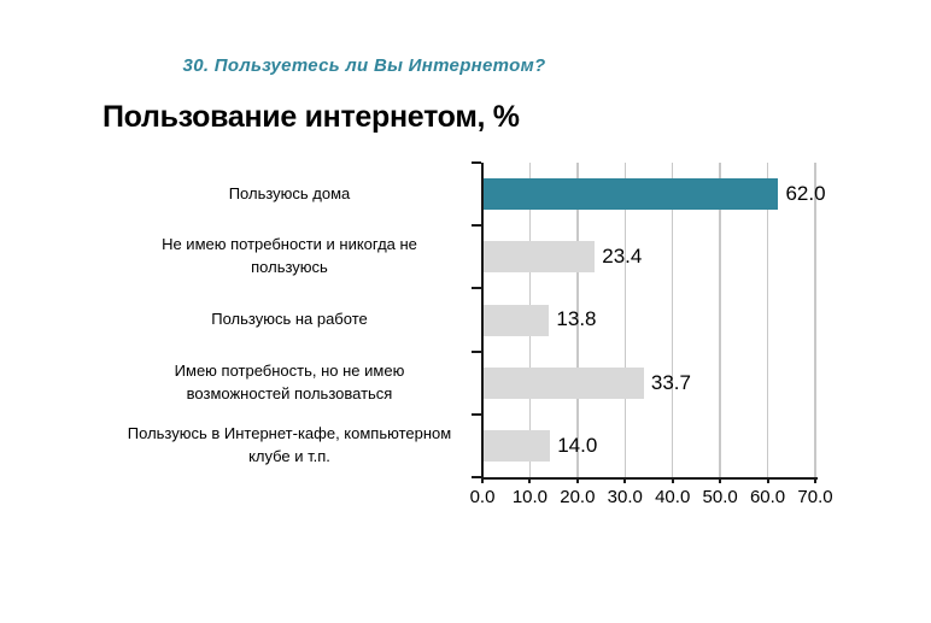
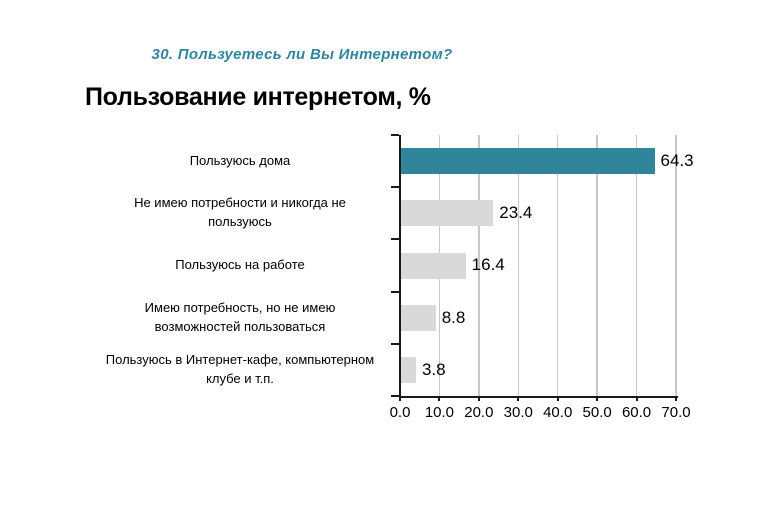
Пользуюсь дома: 62.0 -> 64.3
Пользуюсь на работе: 13.8 -> 16.4
Имею потребность, но не имею возможностей пользоваться: 33.7 -> 8.8
Пользуюсь в Интернет-кафе, компьютерном клубе и т.п.: 14.0 -> 3.8
